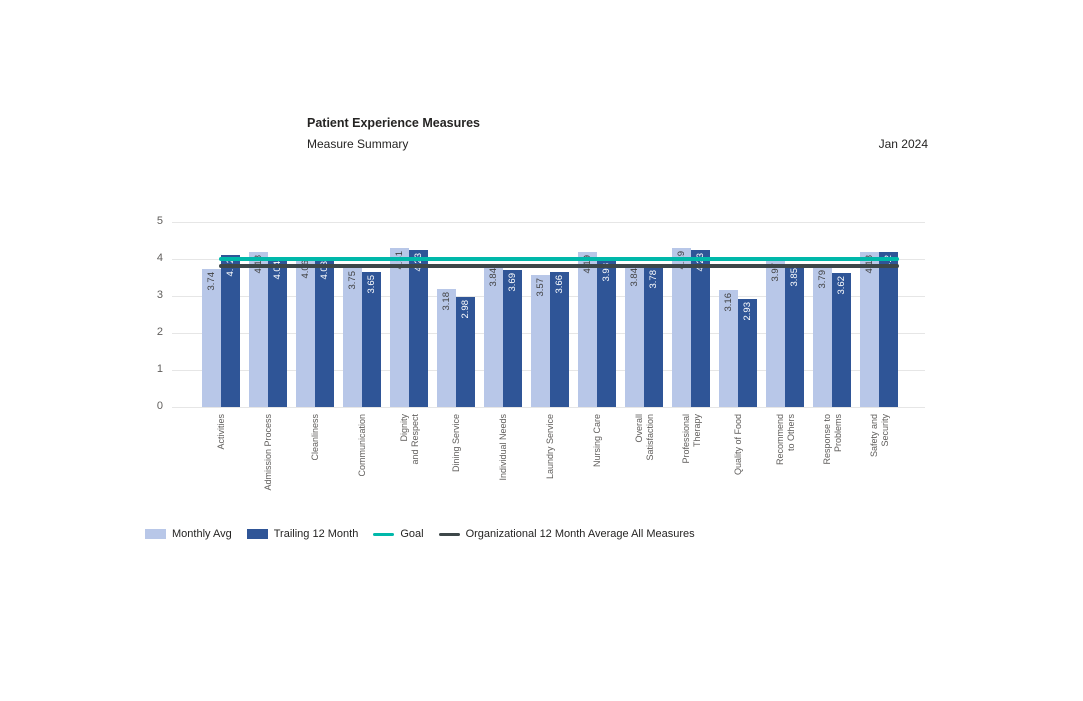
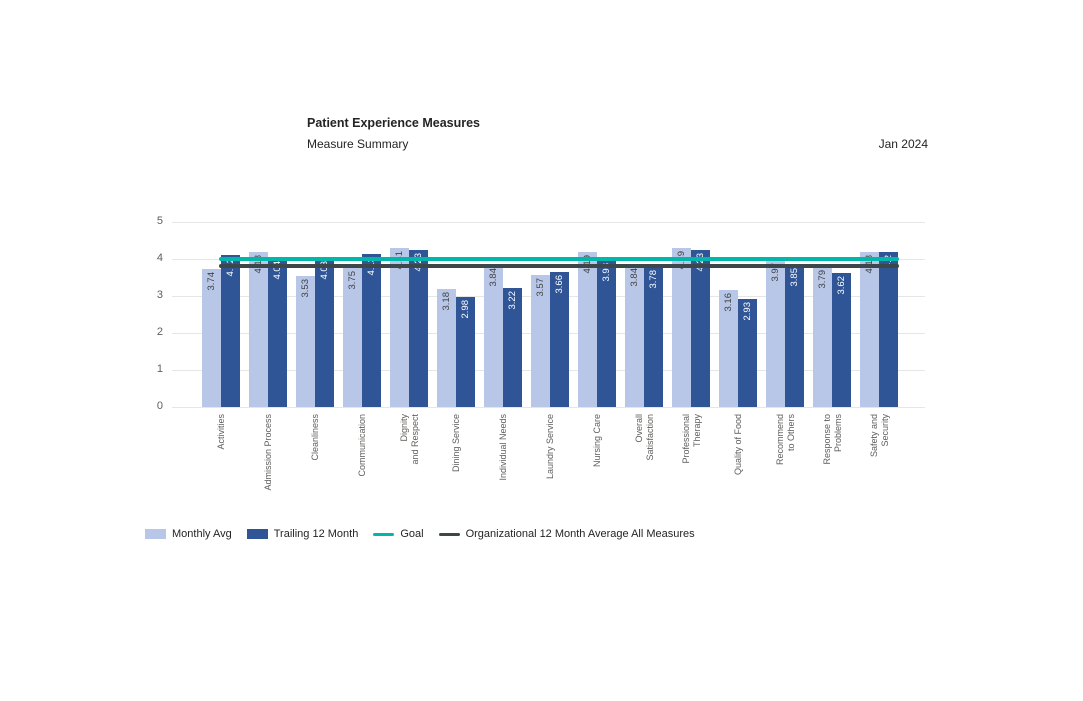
Monthly Avg/Cleanliness: 4.06 -> 3.53
Trailing 12 Month/Communication: 3.65 -> 4.13
Trailing 12 Month/Individual Needs: 3.69 -> 3.22
